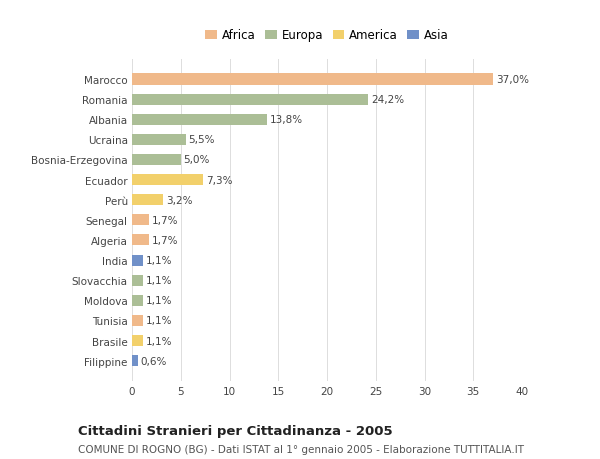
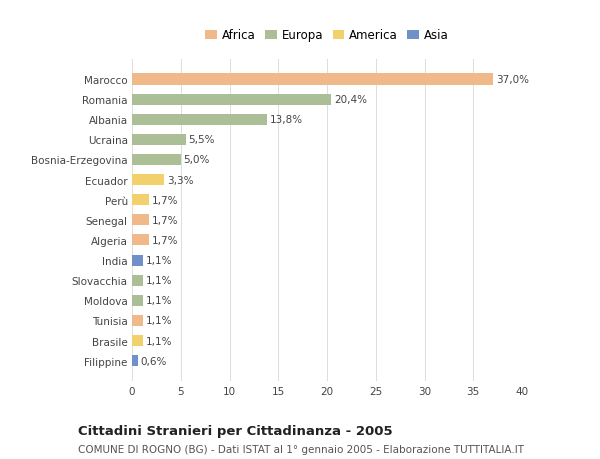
Romania: 24,2% -> 20,4%
Ecuador: 7,3% -> 3,3%
Perù: 3,2% -> 1,7%
